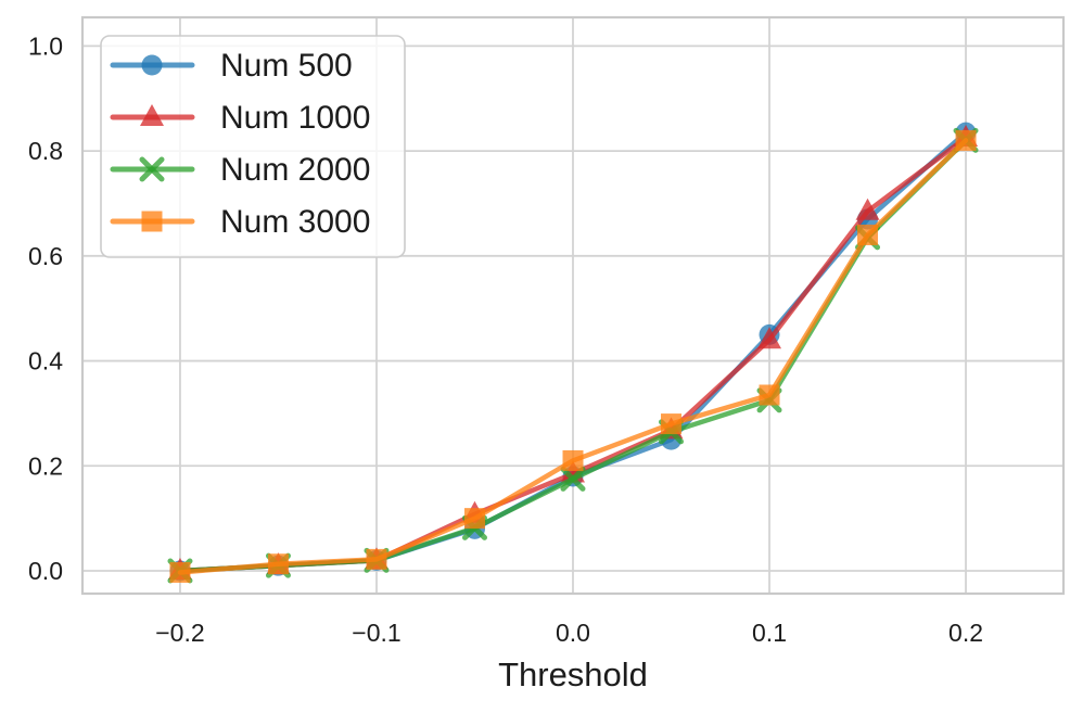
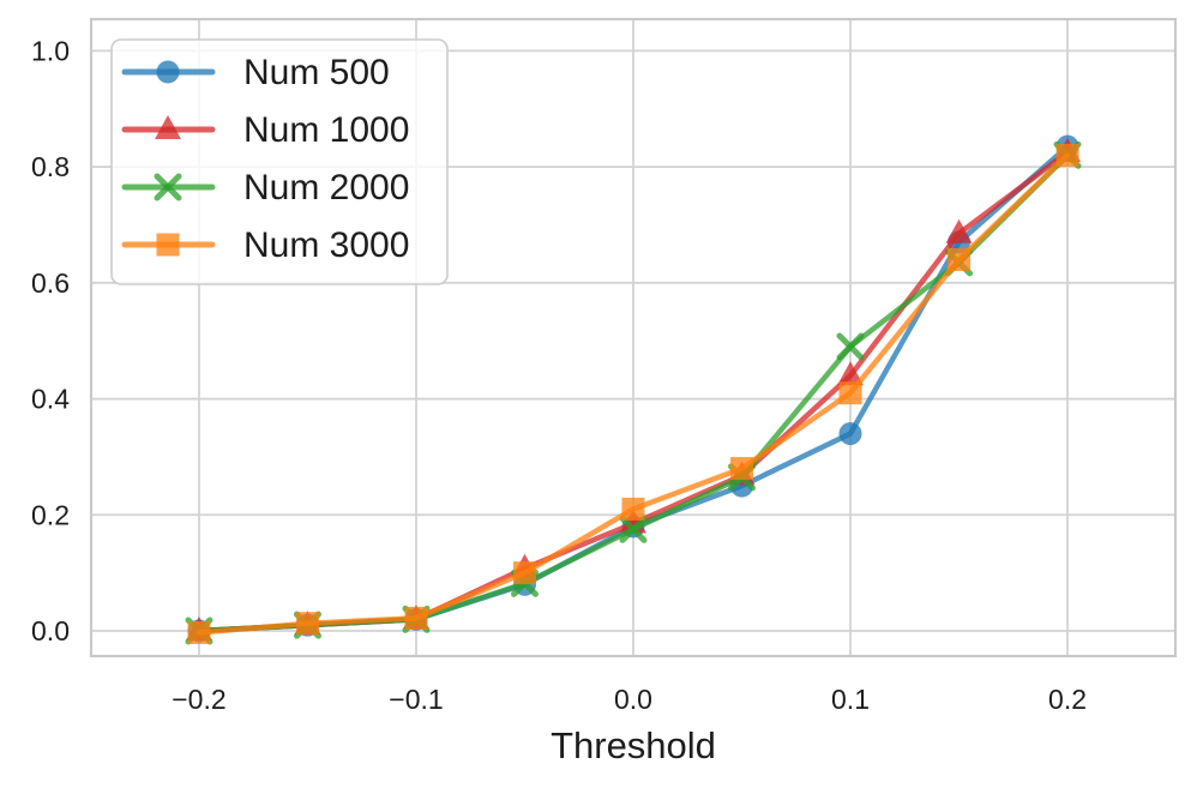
Num 500/0.1: 0.45 -> 0.34
Num 2000/0.1: 0.33 -> 0.49
Num 3000/0.1: 0.34 -> 0.41
